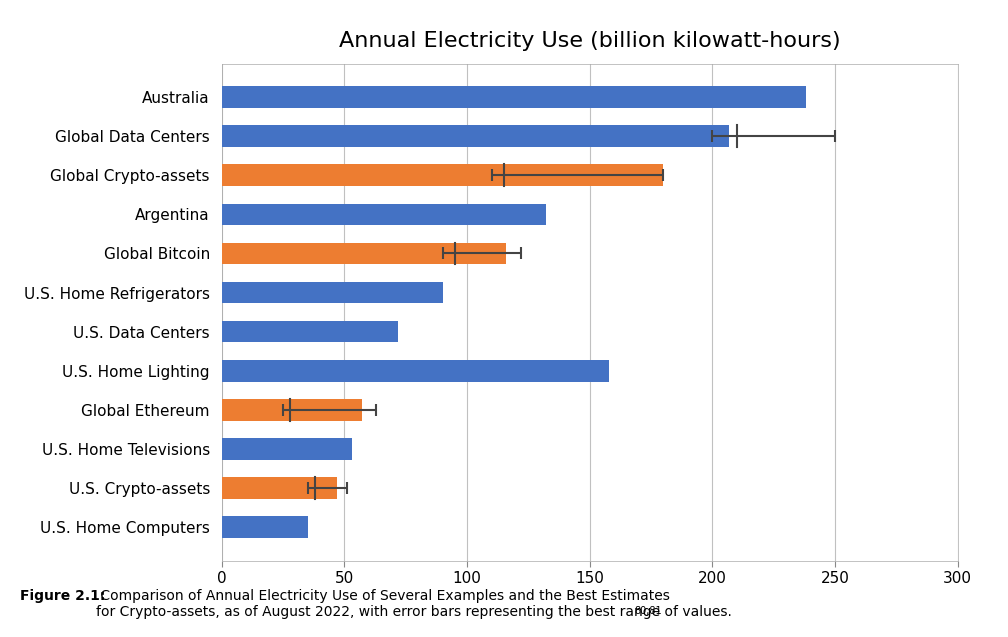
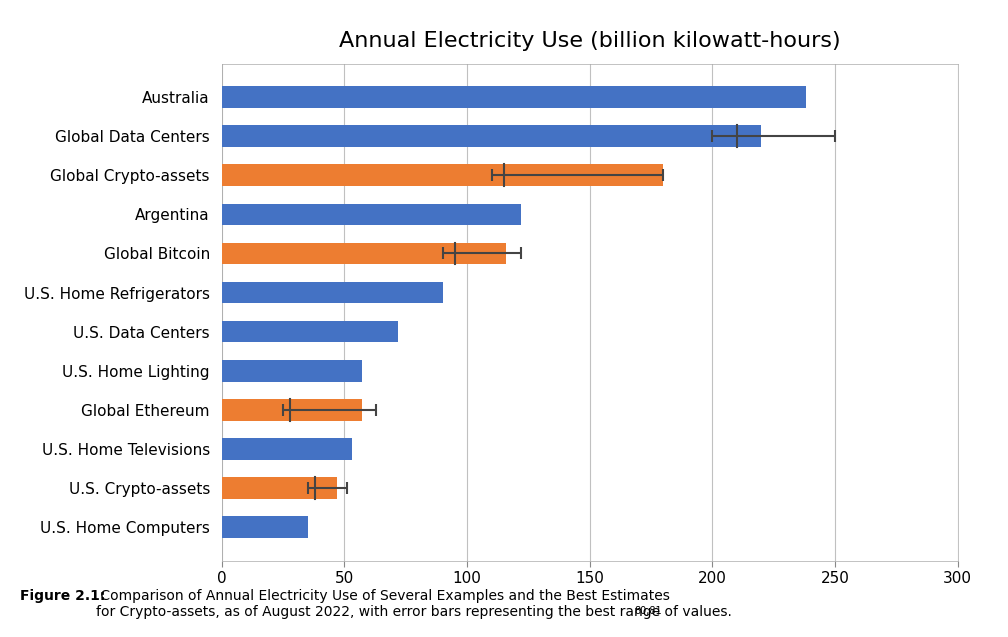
Global Data Centers: 207 -> 220
Argentina: 132 -> 122
U.S. Home Lighting: 158 -> 57
